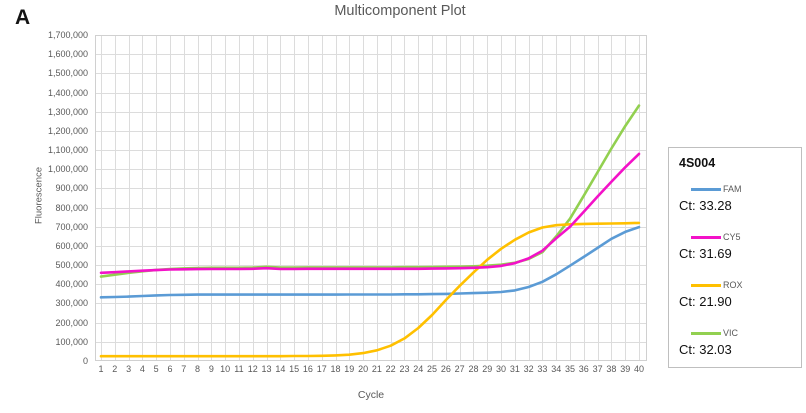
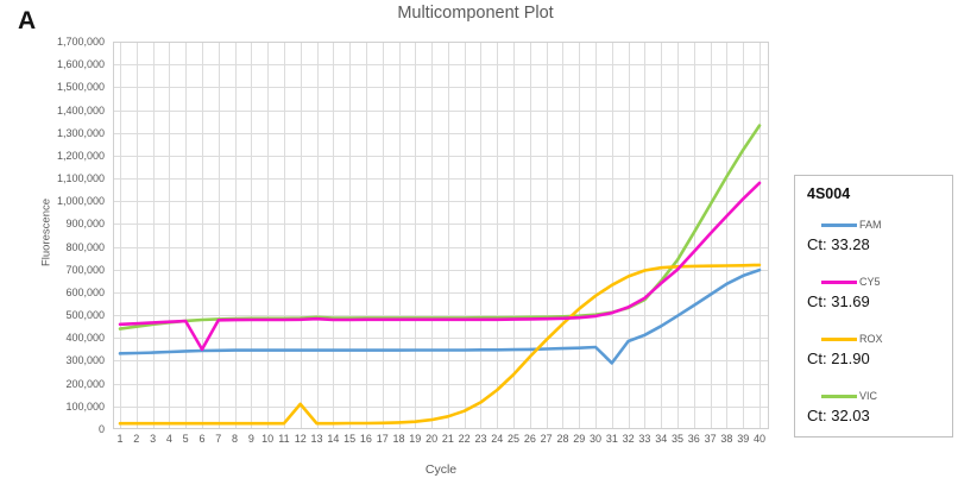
CY5/6: 480000 -> 350000
ROX/12: 20000 -> 110000
FAM/31: 370000 -> 290000
